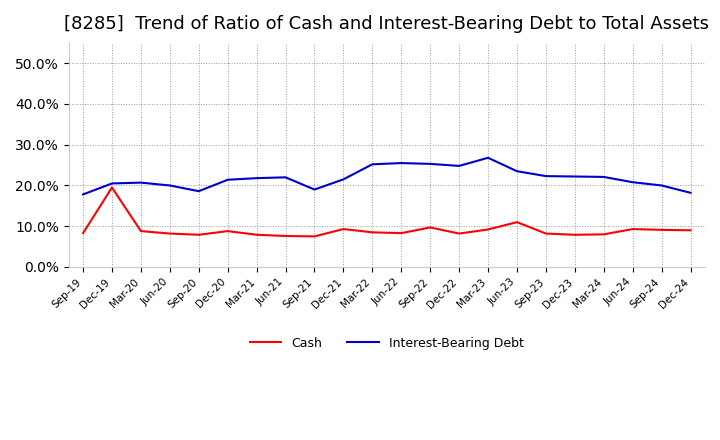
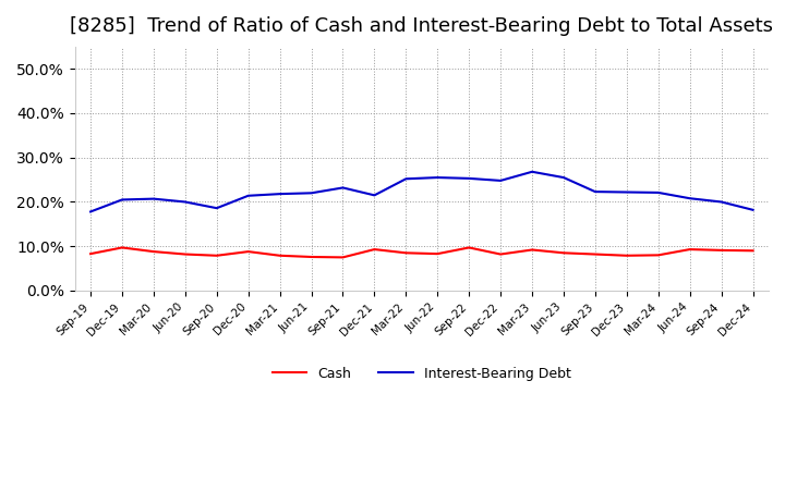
Cash/Dec-19: 19.5% -> 9.7%
Interest-Bearing Debt/Sep-21: 19.0% -> 23.2%
Cash/Jun-23: 11.0% -> 8.5%
Interest-Bearing Debt/Jun-23: 23.5% -> 25.5%
